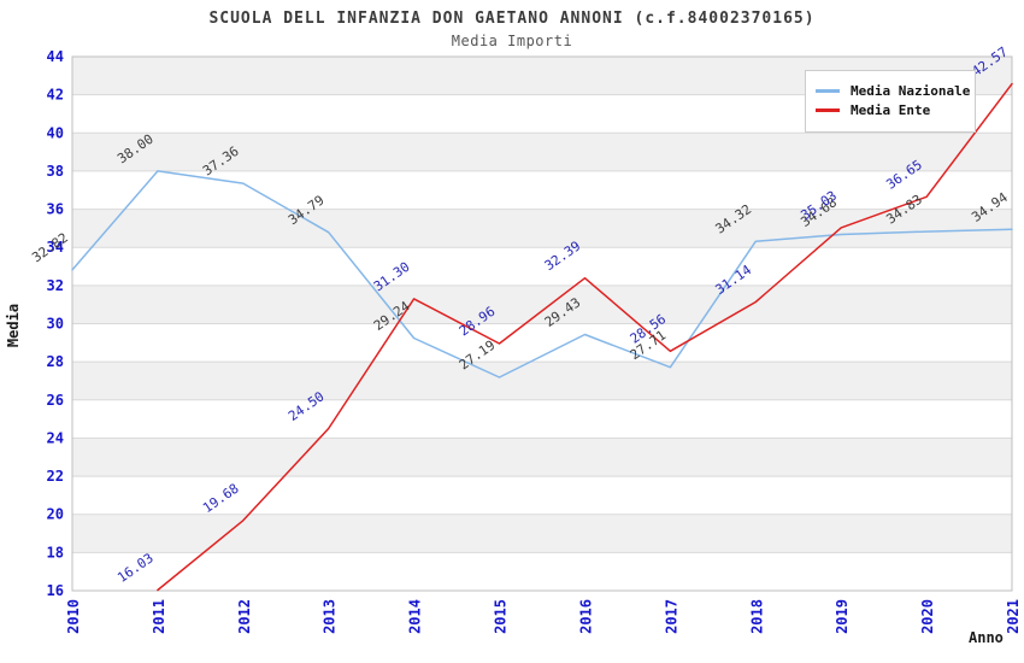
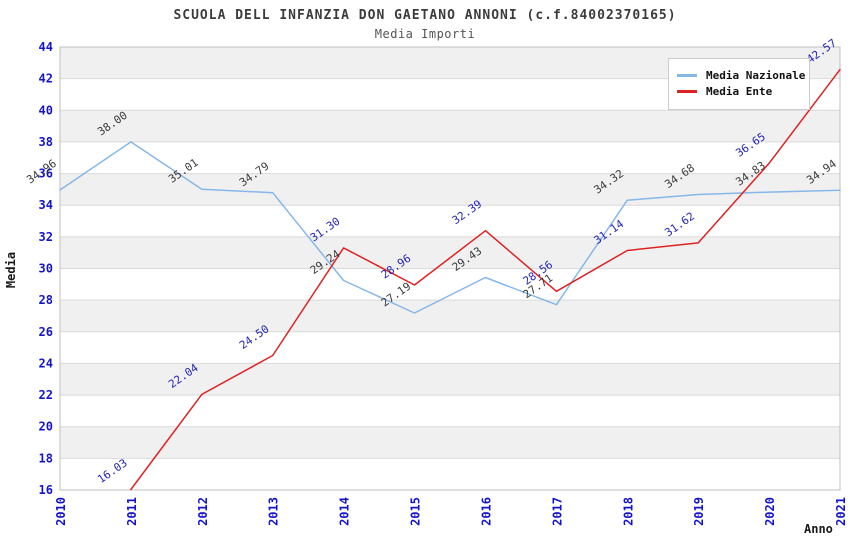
Media Nazionale/2010: 32.82 -> 34.96
Media Nazionale/2012: 37.36 -> 35.01
Media Ente/2012: 19.68 -> 22.04
Media Ente/2019: 35.03 -> 31.62
